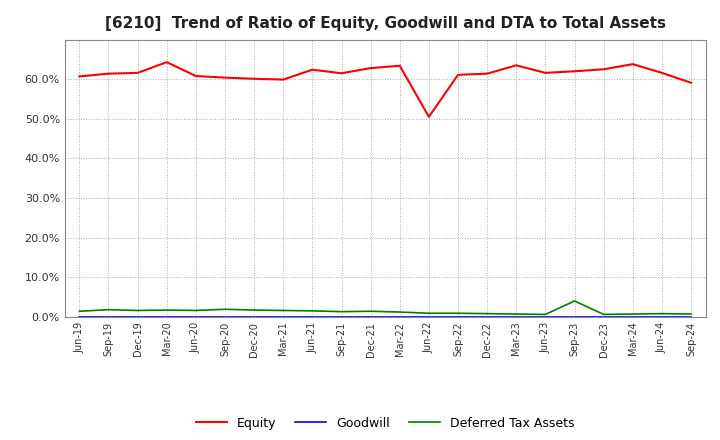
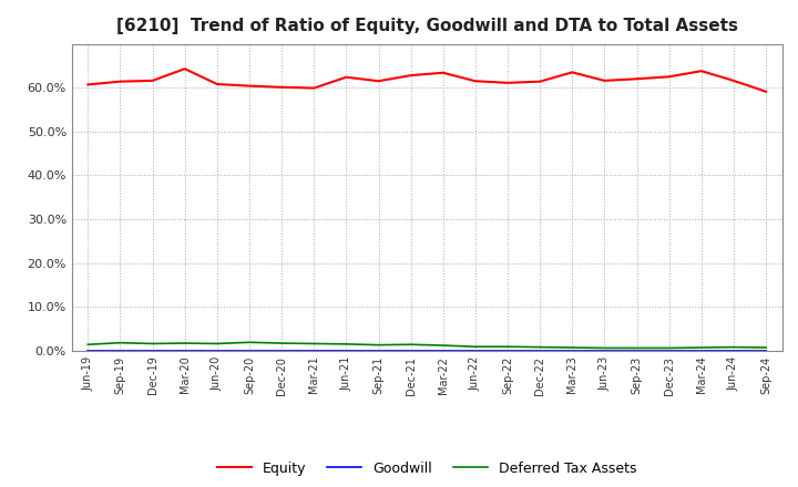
Equity/Jun-22: 50.5% -> 61.5%
Deferred Tax Assets/Sep-23: 4.0% -> 0.6%
